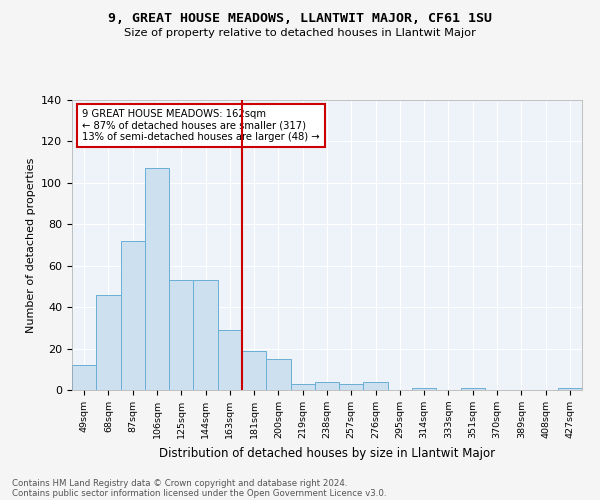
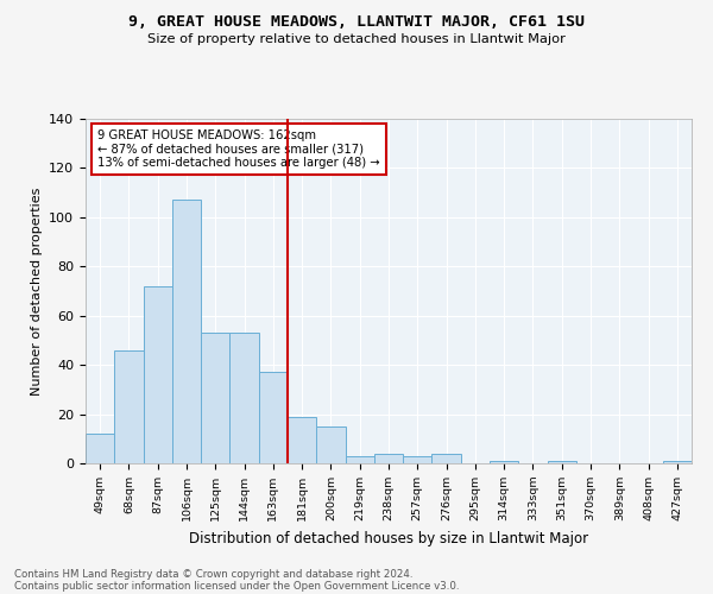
163sqm: 29 -> 37
